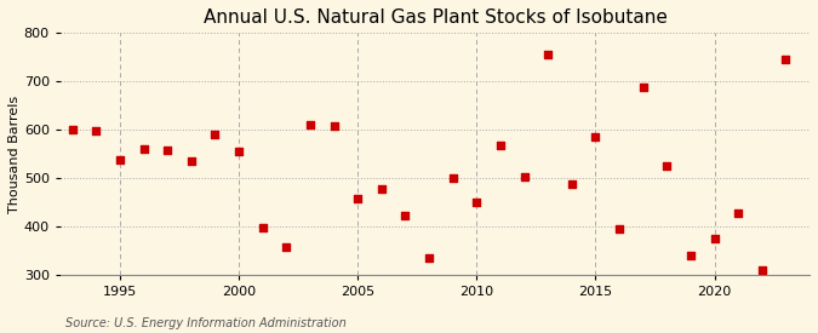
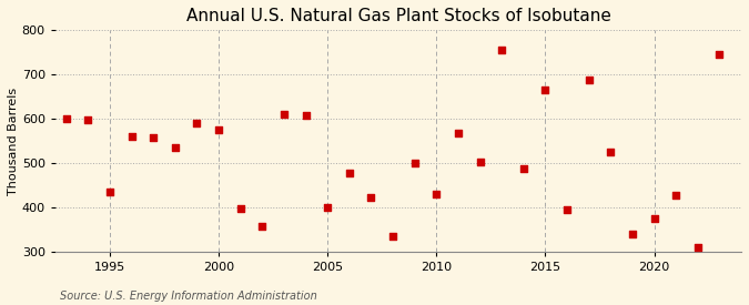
1995: 537 -> 435
2000: 555 -> 575
2005: 459 -> 400
2010: 450 -> 430
2015: 585 -> 665
